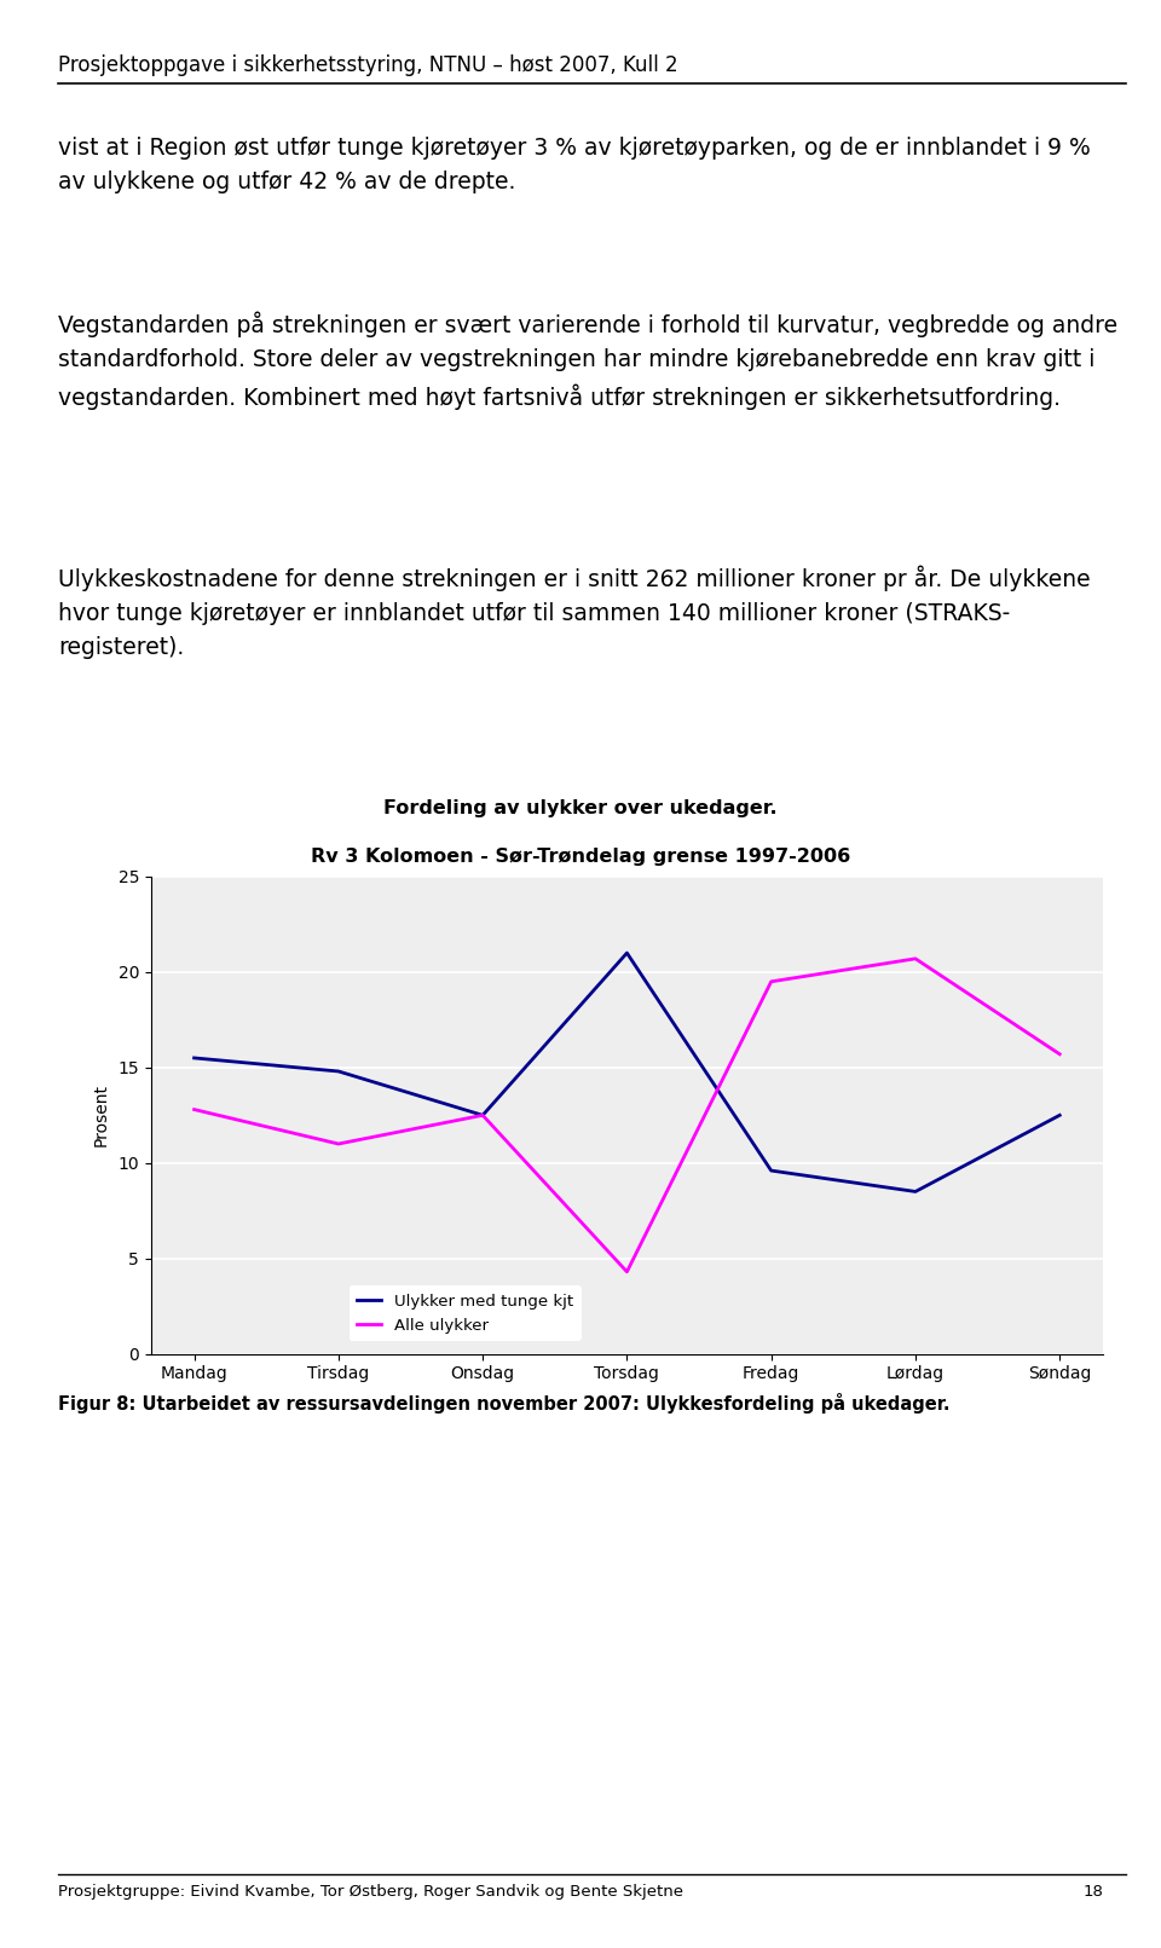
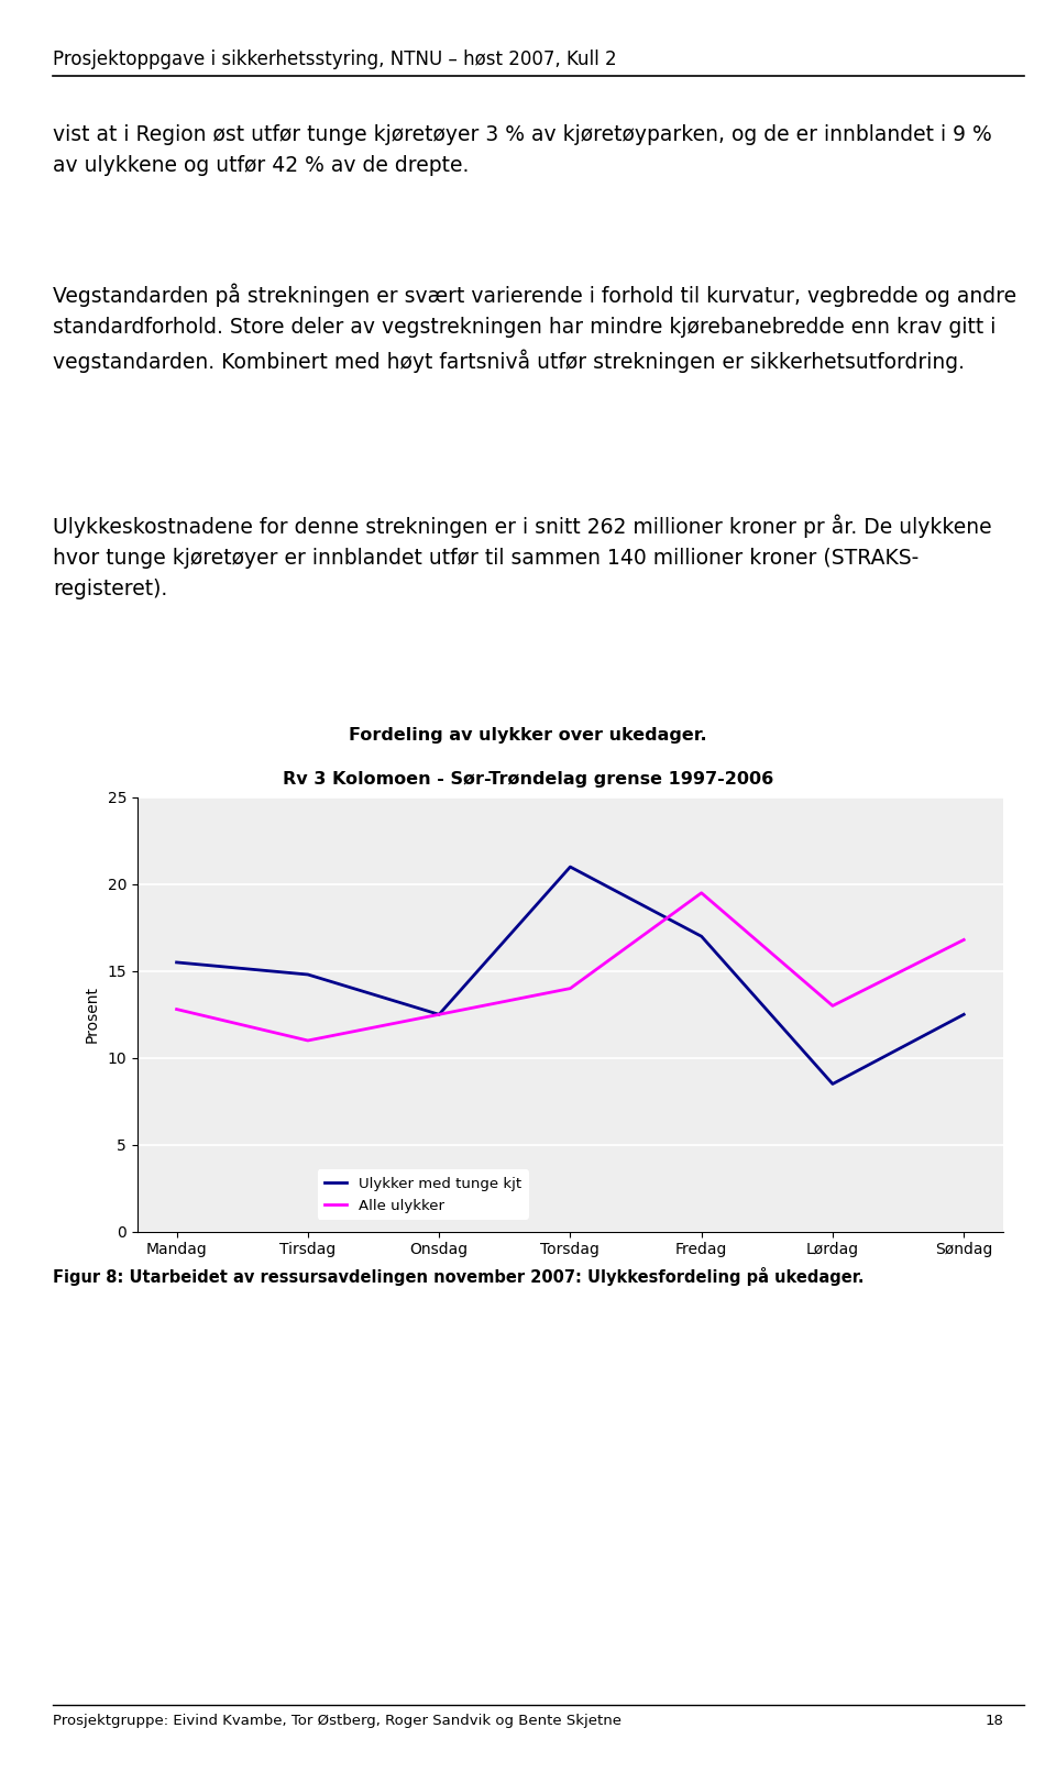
Alle ulykker/Torsdag: 4.3 -> 14.0
Ulykker med tunge kjt/Fredag: 9.6 -> 17.0
Alle ulykker/Lørdag: 20.7 -> 13.0
Alle ulykker/Søndag: 15.7 -> 16.8
